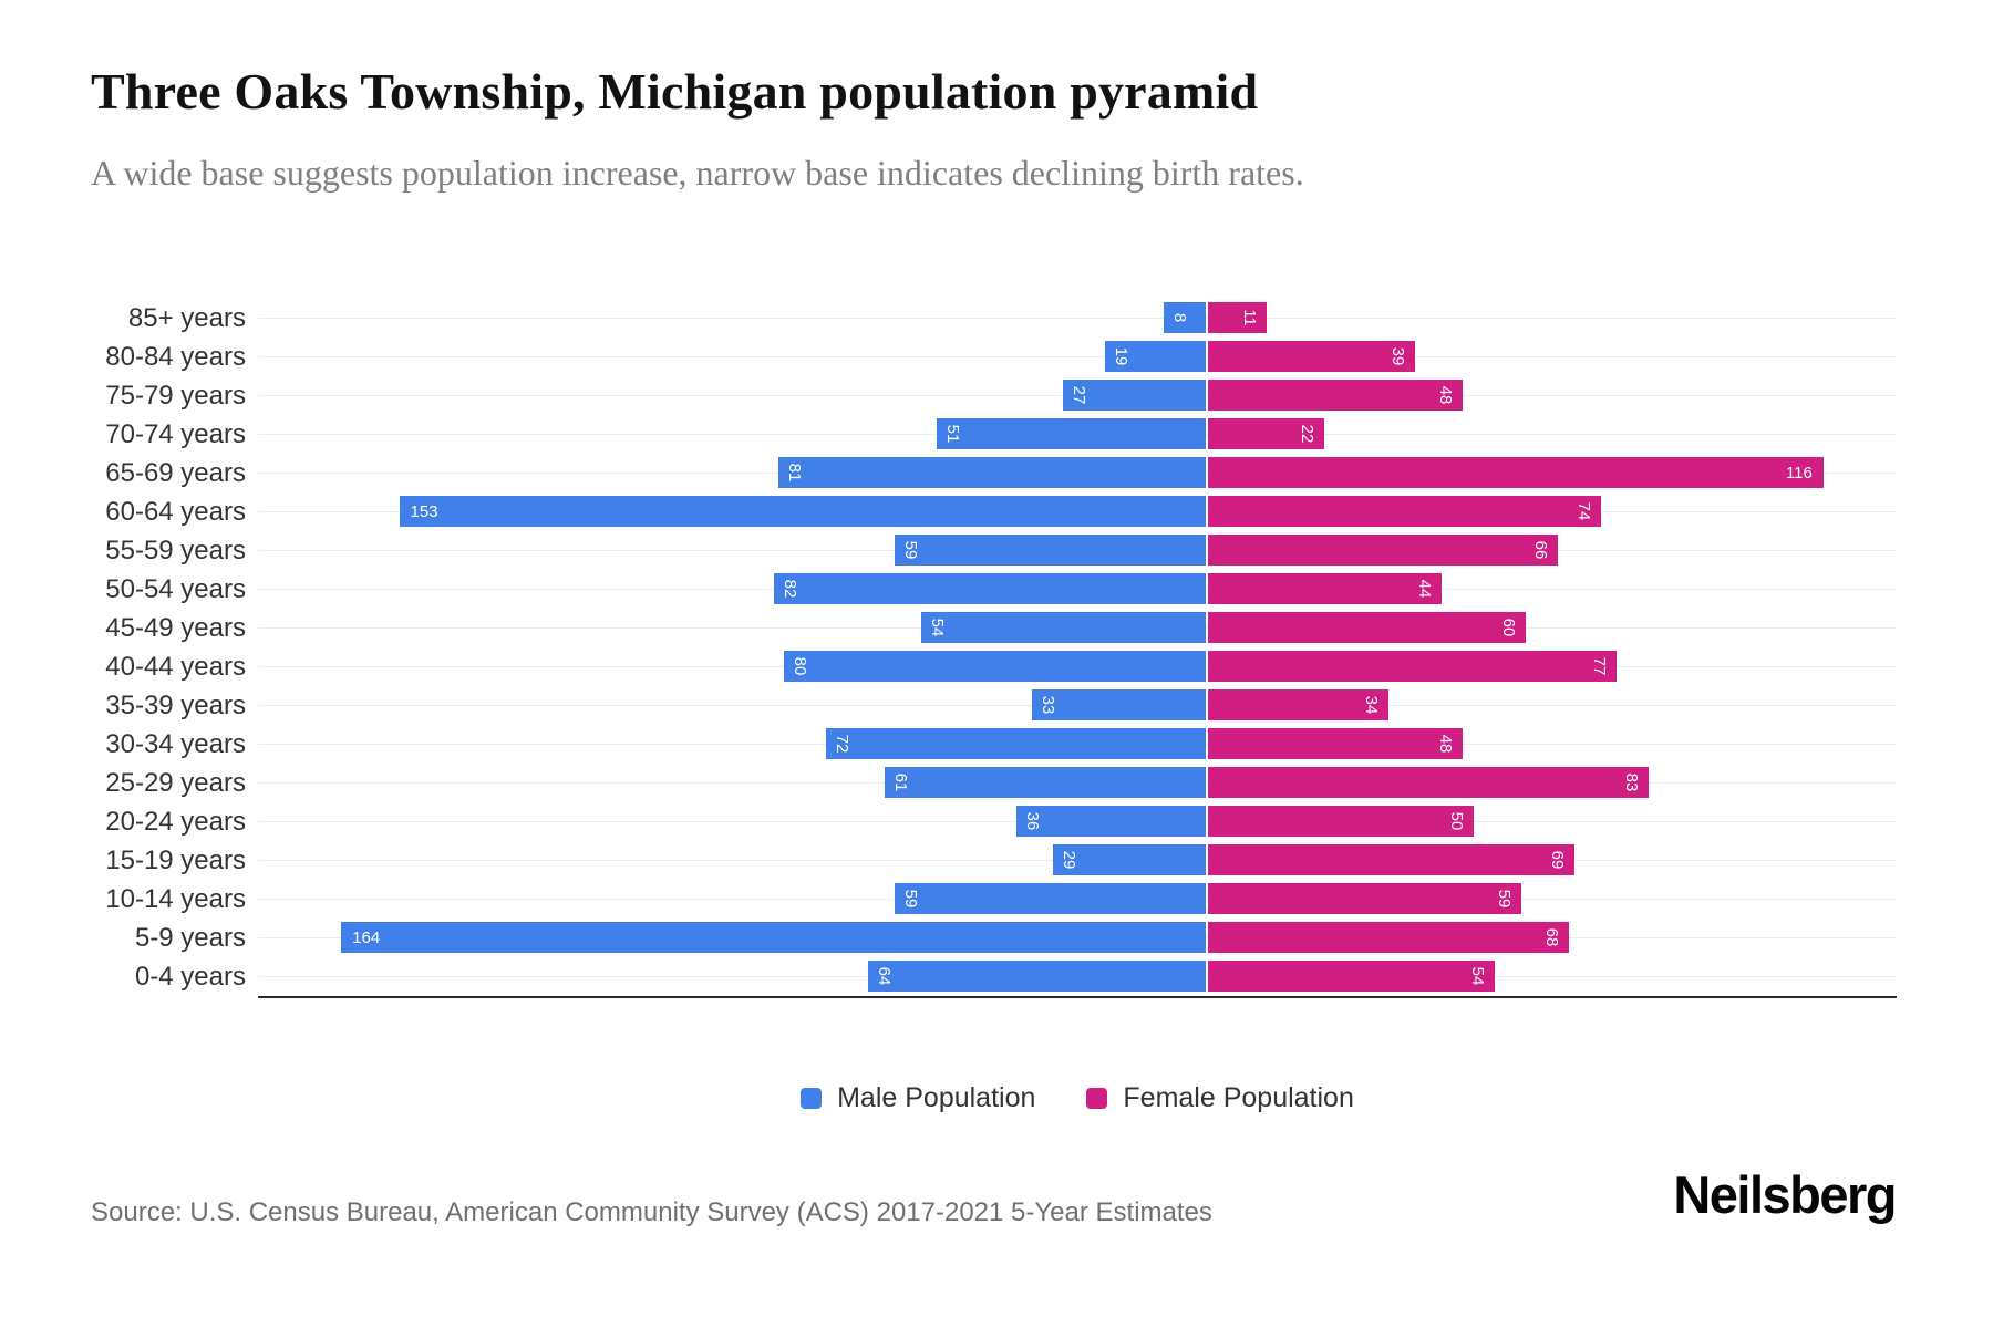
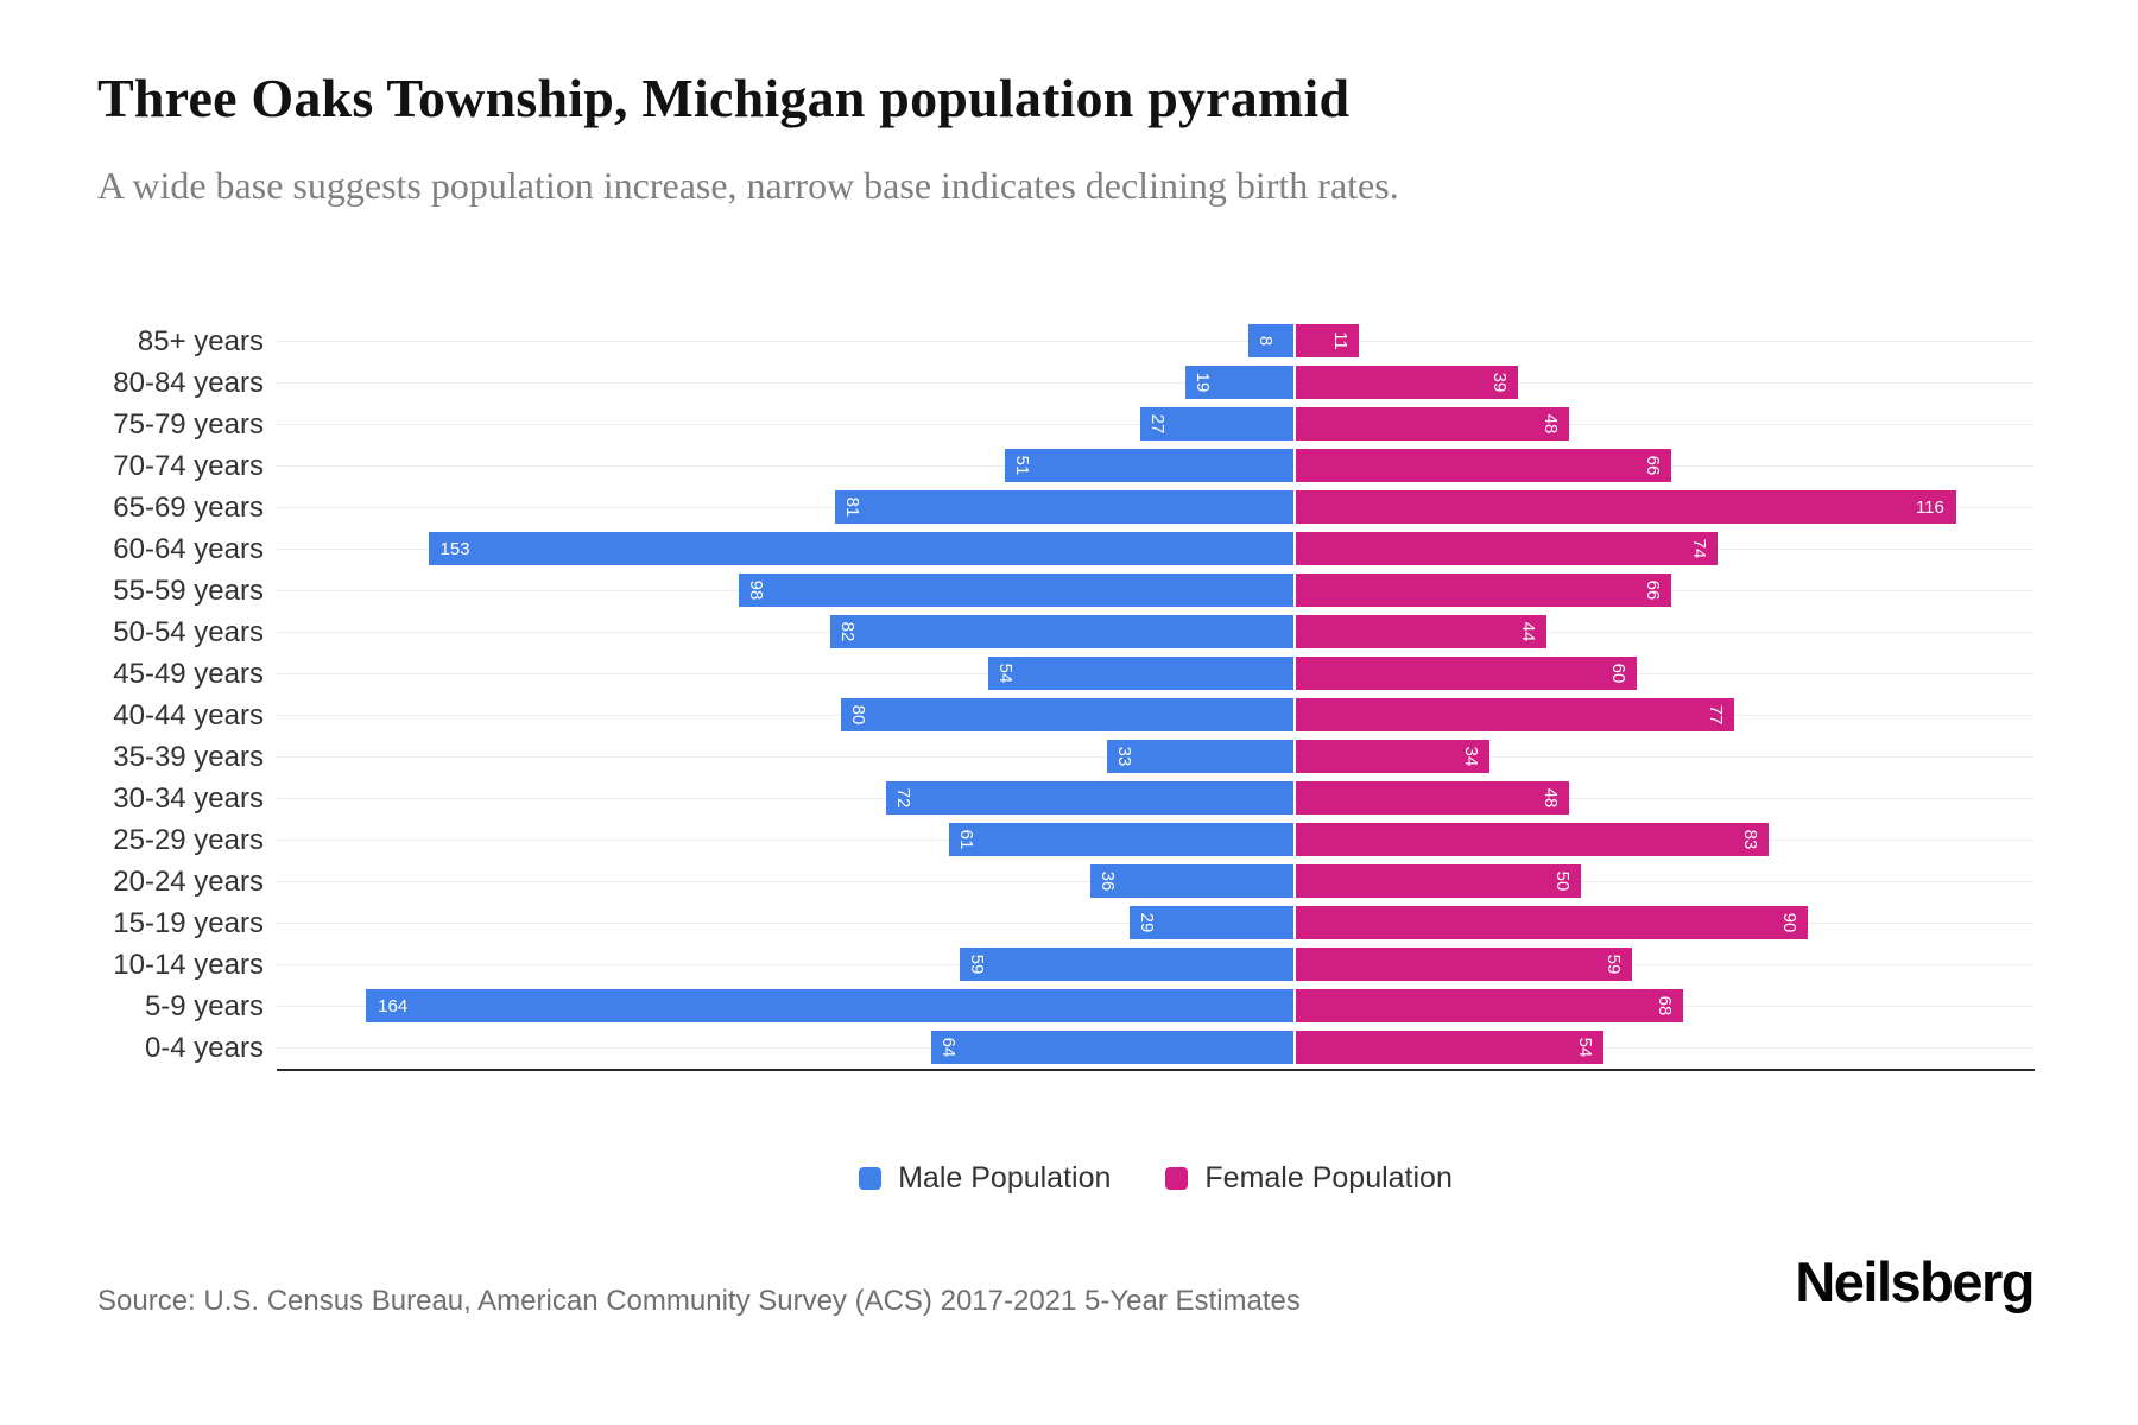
Female Population/70-74 years: 22 -> 66
Male Population/55-59 years: 59 -> 98
Female Population/15-19 years: 69 -> 90
